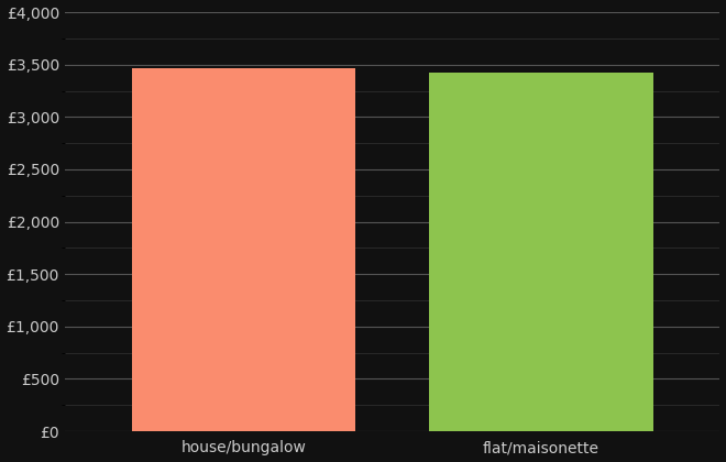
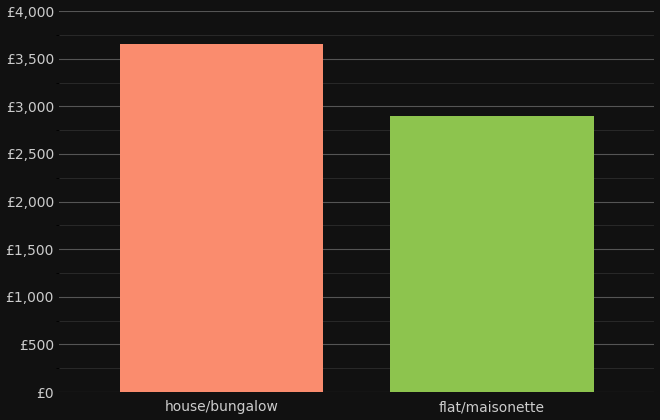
house/bungalow: £3,460 -> £3,650
flat/maisonette: £3,420 -> £2,900
